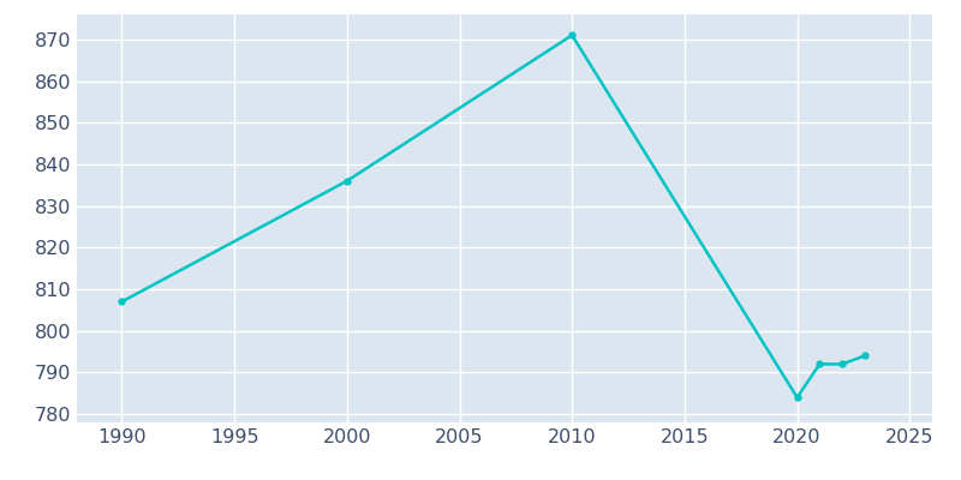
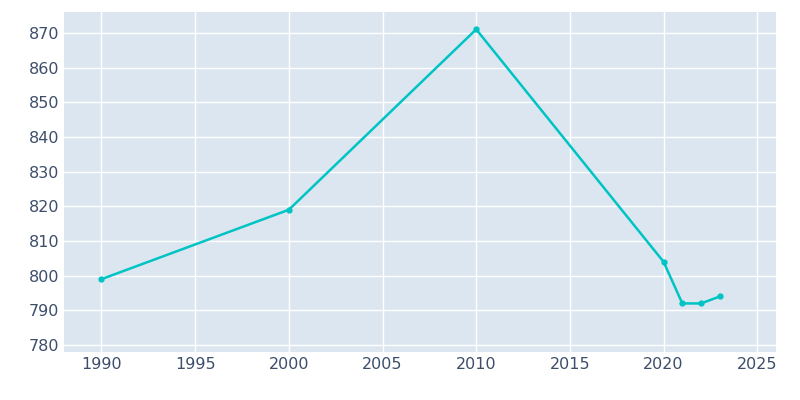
1990: 807 -> 799
2000: 836 -> 819
2020: 784 -> 804
